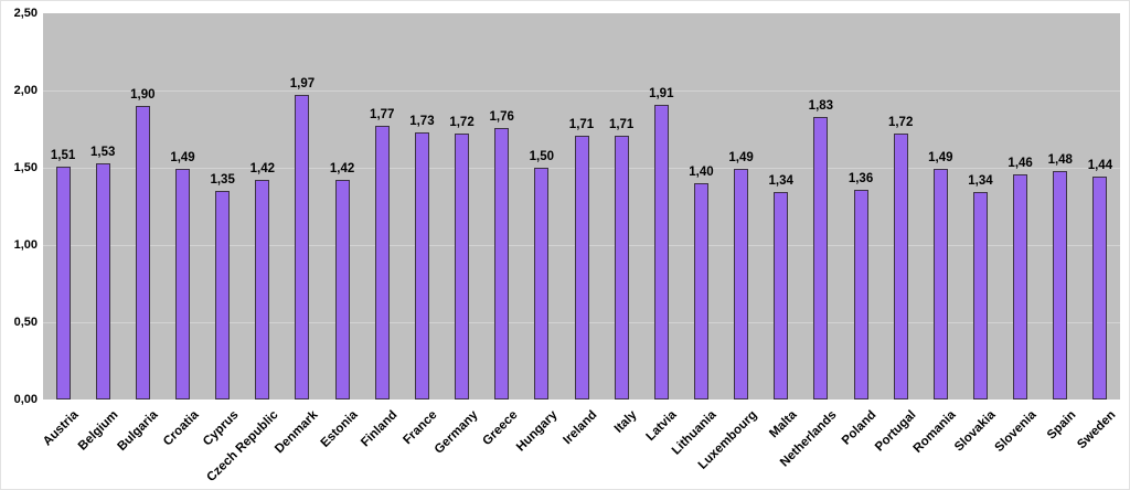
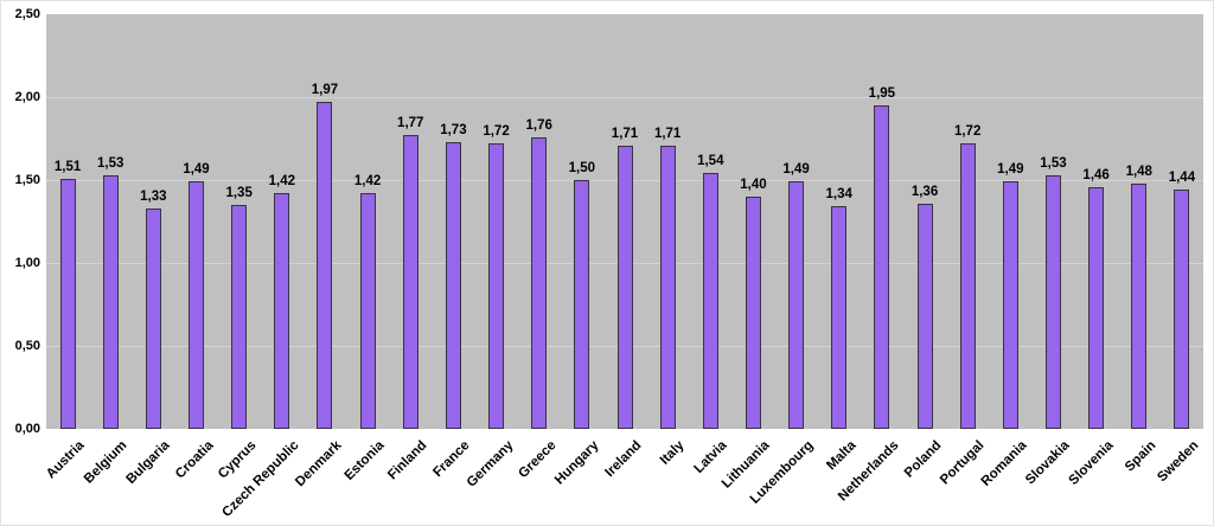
Bulgaria: 1,90 -> 1,33
Latvia: 1,91 -> 1,54
Netherlands: 1,83 -> 1,95
Slovakia: 1,34 -> 1,53
